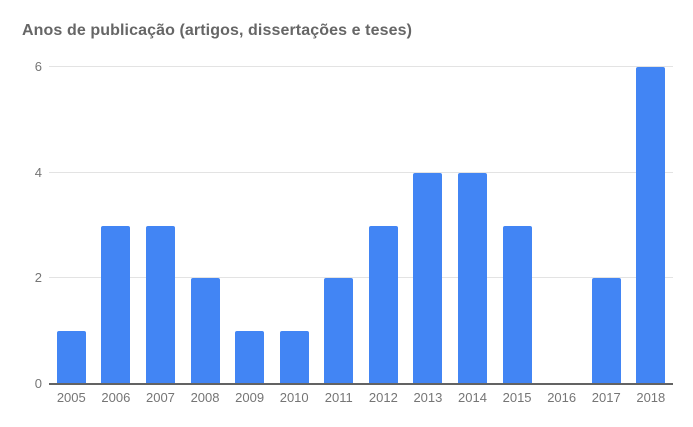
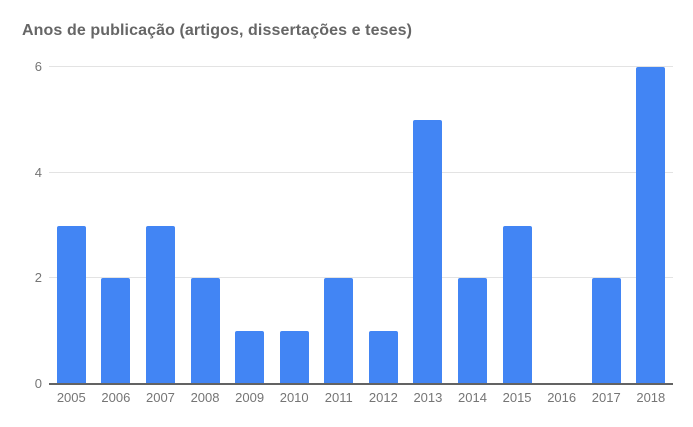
2005: 1 -> 3
2006: 3 -> 2
2012: 3 -> 1
2013: 4 -> 5
2014: 4 -> 2
